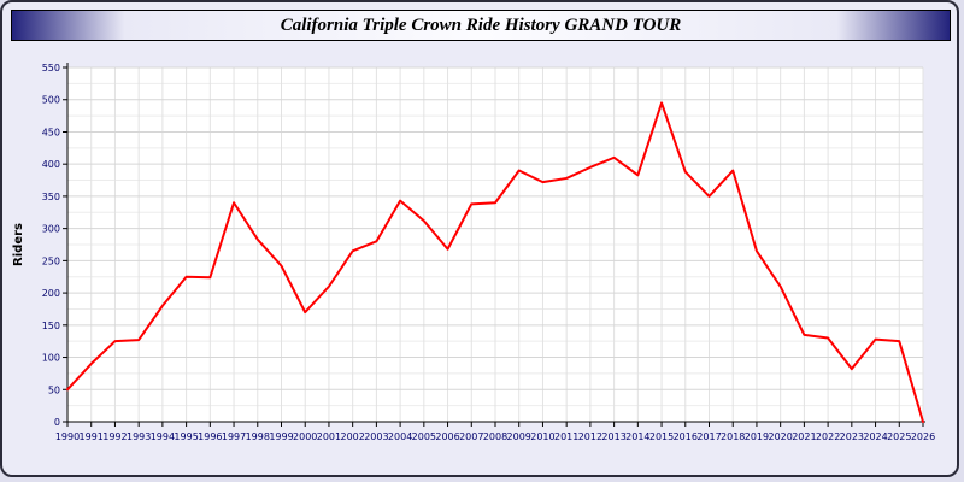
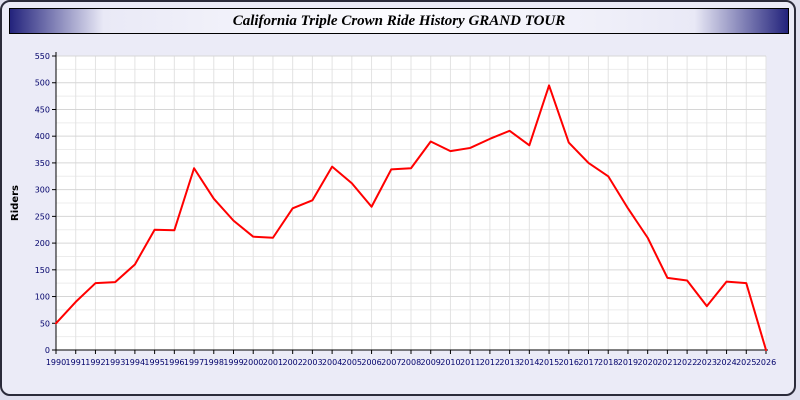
1994: 180 -> 160
2000: 170 -> 210
2018: 390 -> 320
